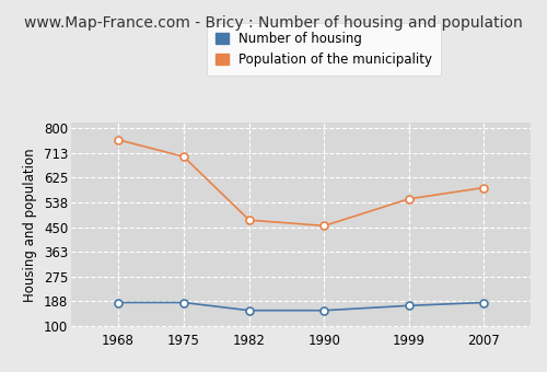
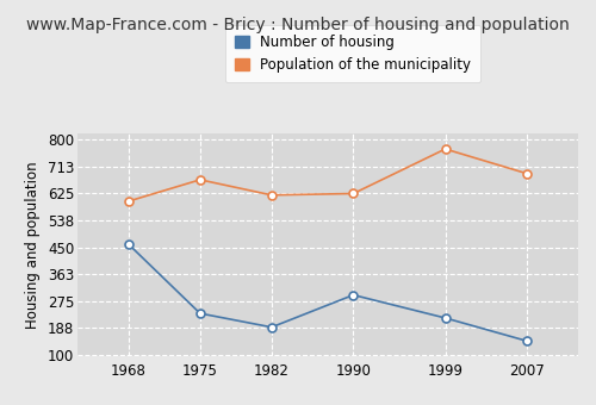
Number of housing/1968: 183 -> 460
Population of the municipality/1968: 760 -> 600
Number of housing/1975: 183 -> 235
Population of the municipality/1975: 700 -> 670
Number of housing/1982: 155 -> 190
Population of the municipality/1982: 475 -> 620
Number of housing/1990: 155 -> 295
Population of the municipality/1990: 455 -> 625
Number of housing/1999: 172 -> 220
Population of the municipality/1999: 550 -> 770
Number of housing/2007: 183 -> 145
Population of the municipality/2007: 590 -> 690
